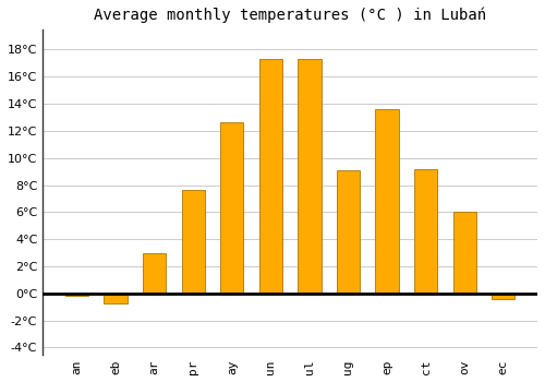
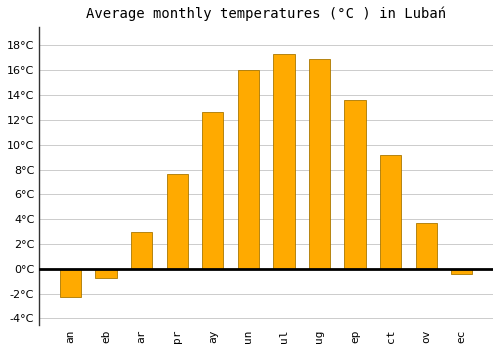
an: -0.2°C -> -2.3°C
un: 17.3°C -> 16.0°C
ug: 9.1°C -> 16.9°C
ov: 6.0°C -> 3.7°C
